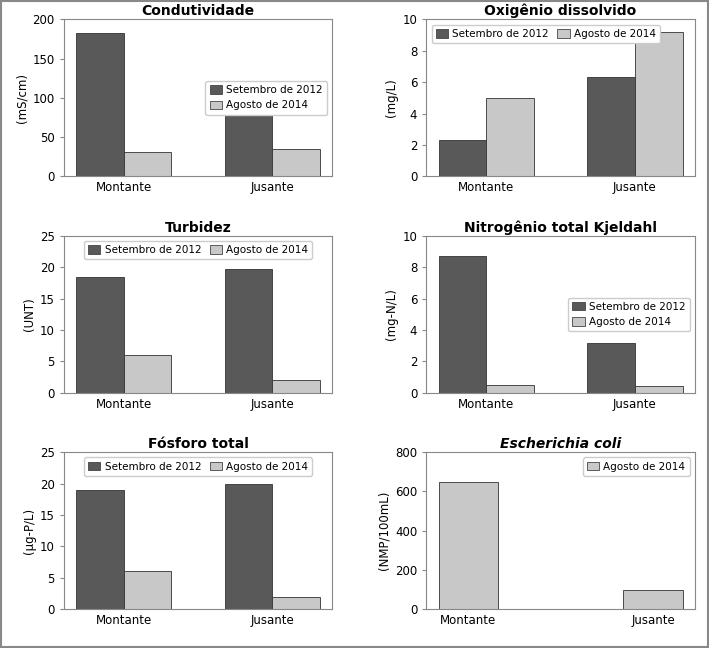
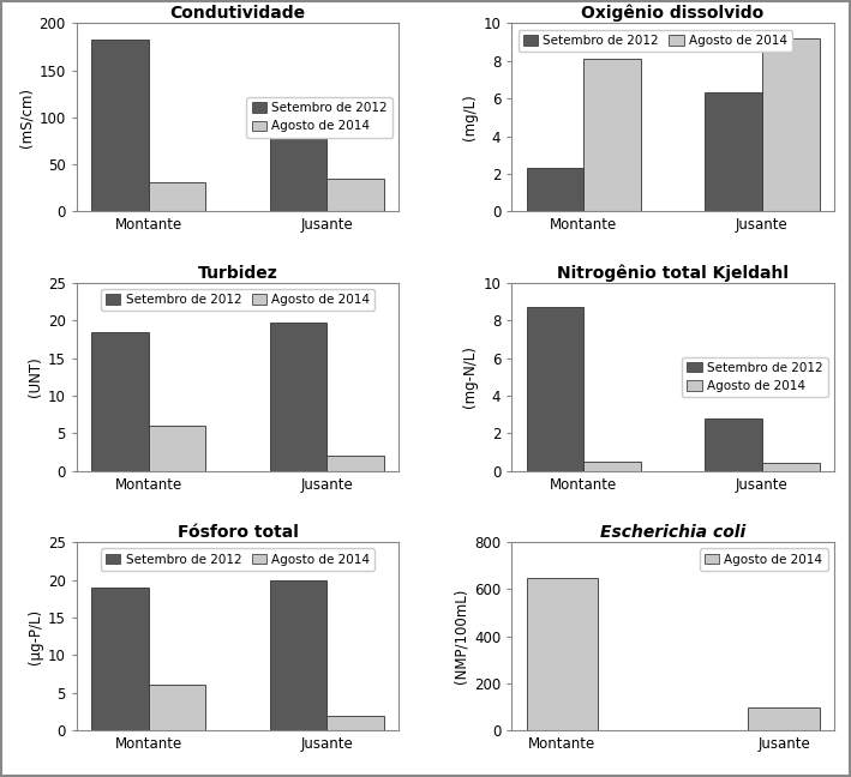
Oxigênio dissolvido/Agosto de 2014/Montante: 5.0 -> 8.1
Nitrogênio total Kjeldahl/Setembro de 2012/Jusante: 3.2 -> 2.8
